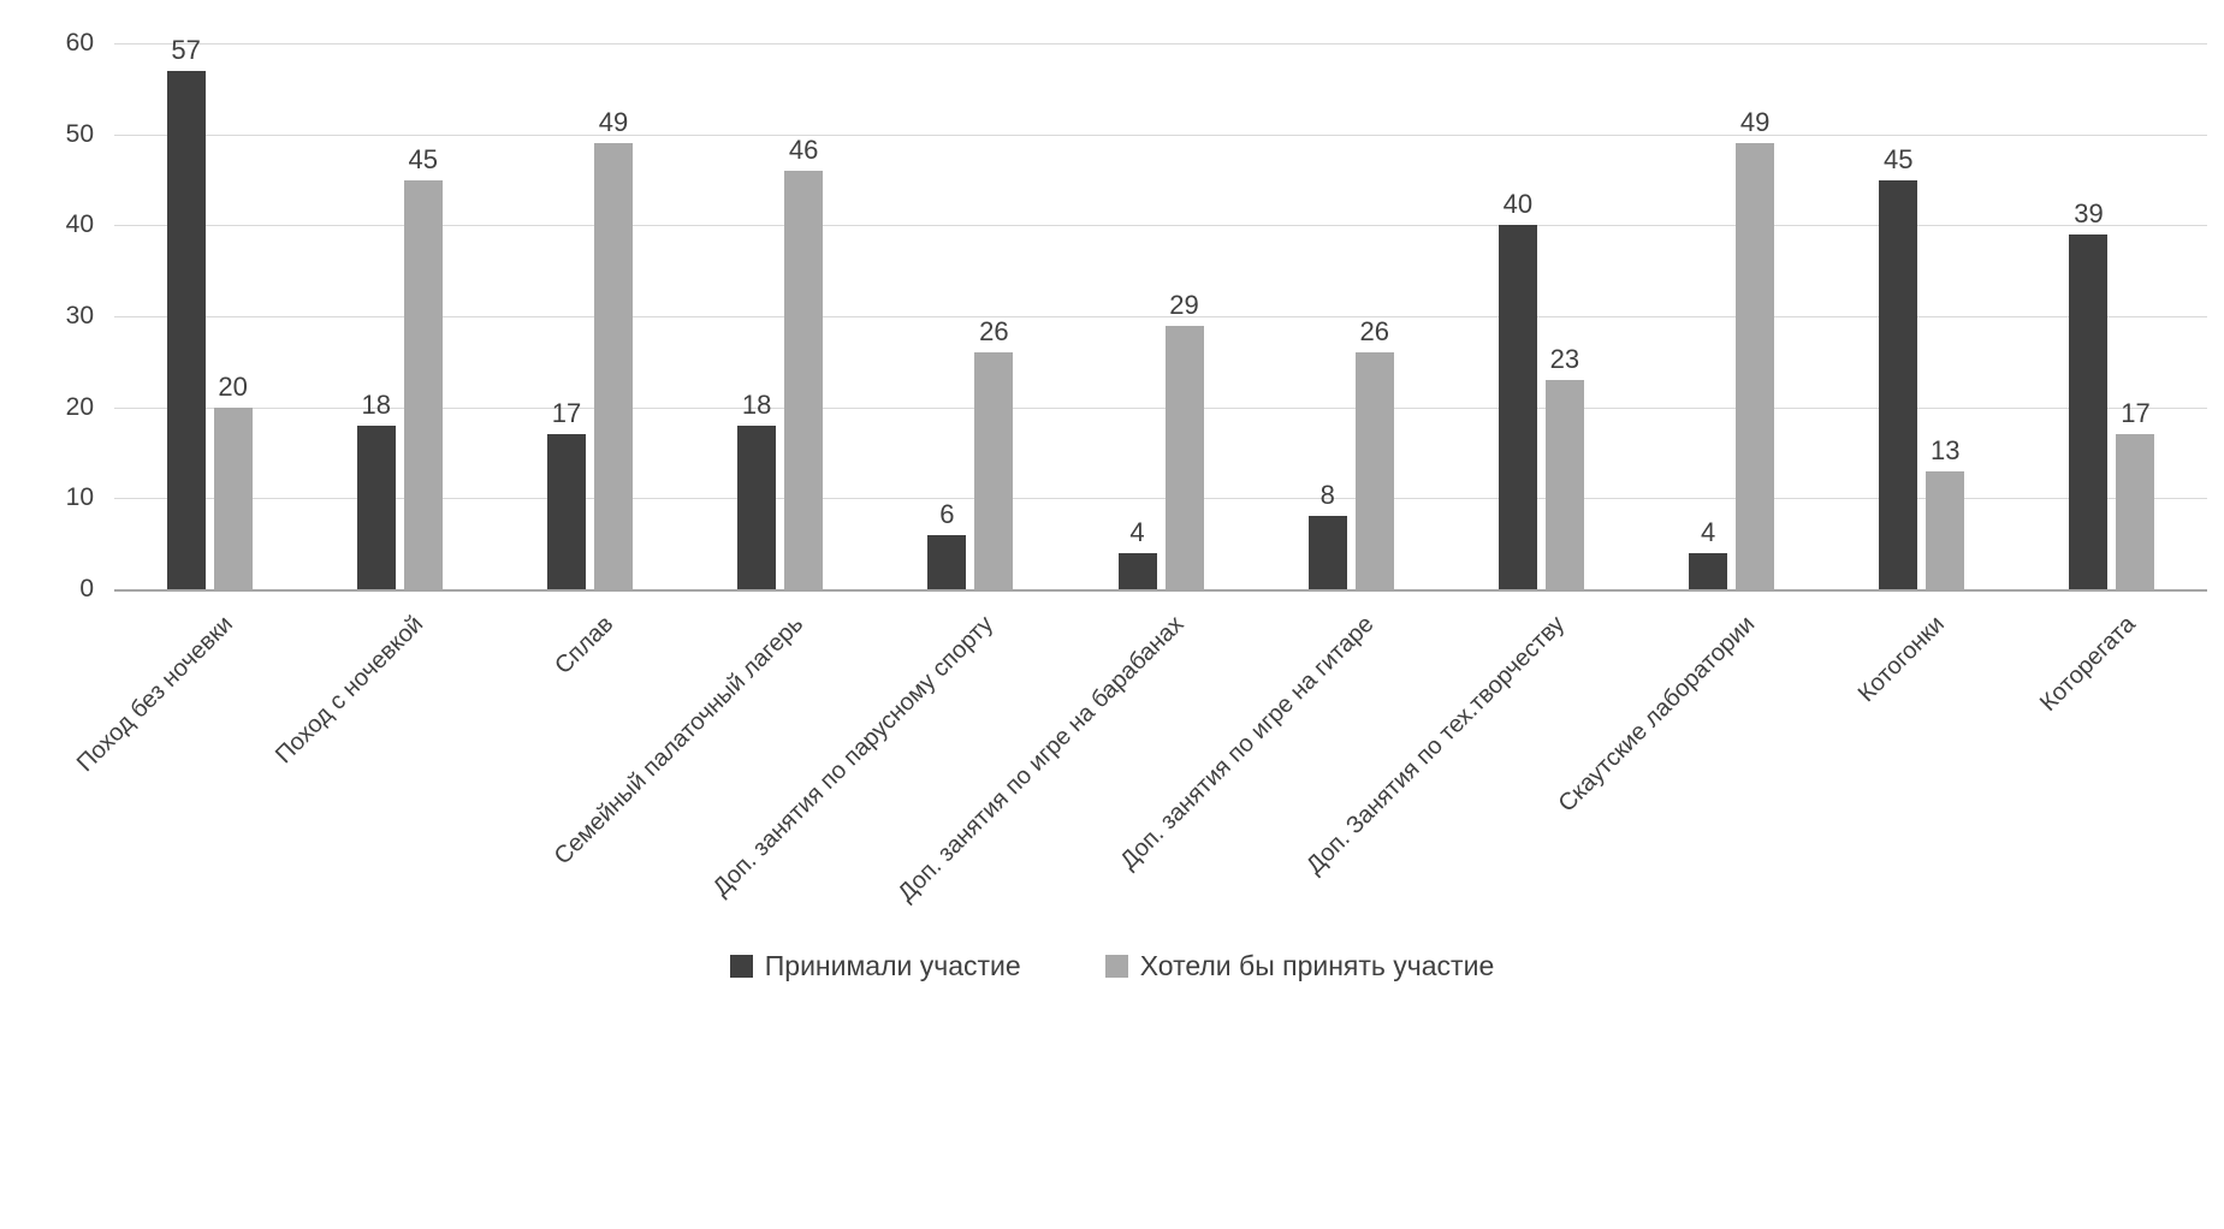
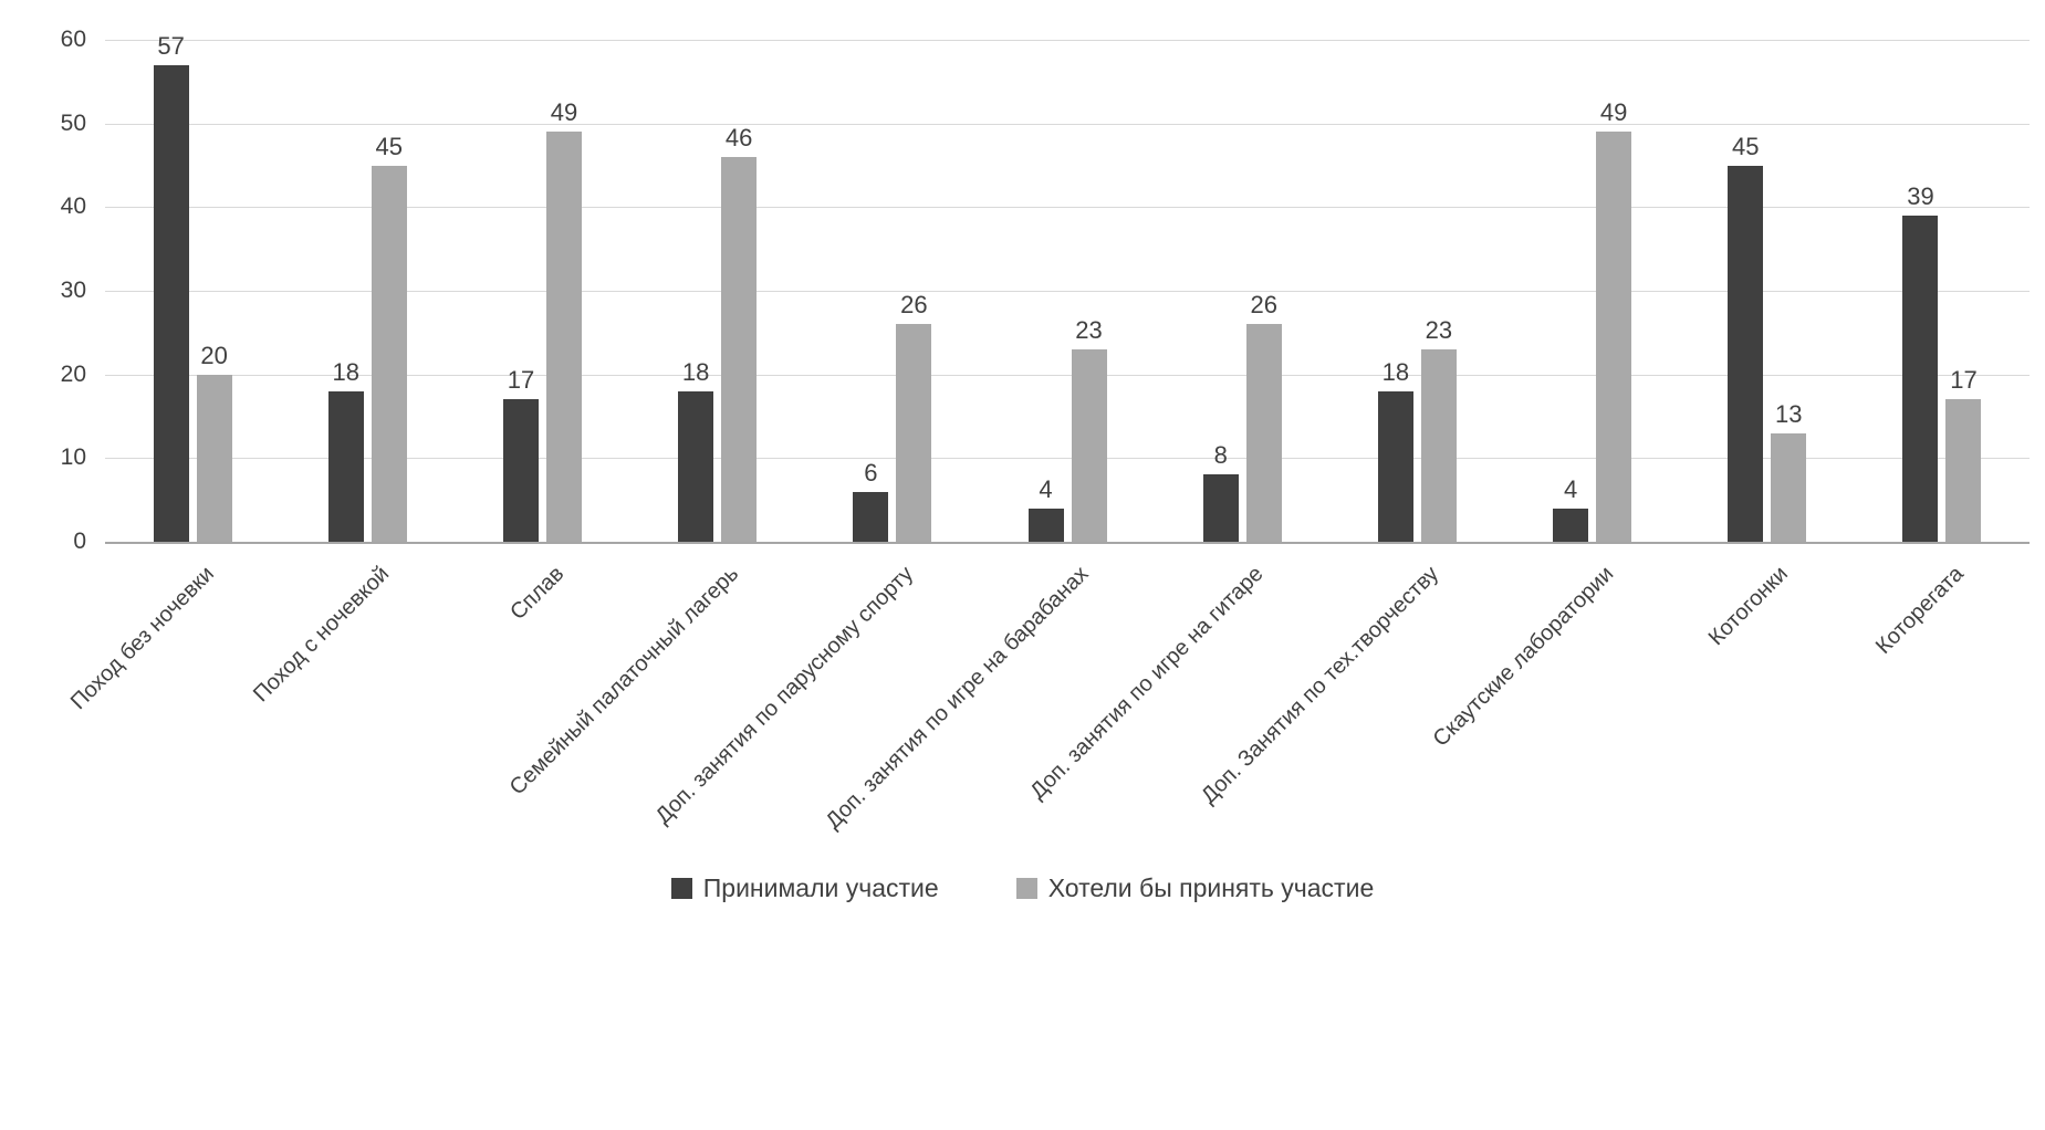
Хотели бы принять участие/Доп. занятия по игре на барабанах: 29 -> 23
Принимали участие/Доп. Занятия по тех.творчеству: 40 -> 18
